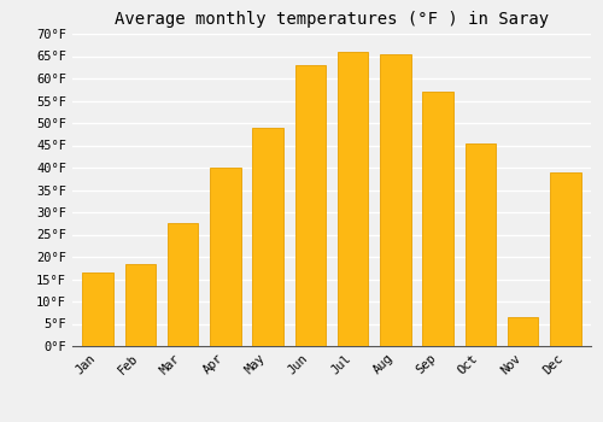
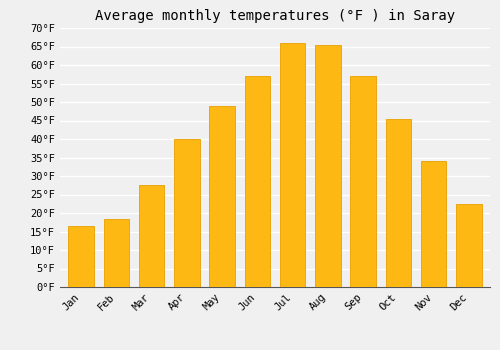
Jun: 63.0°F -> 57.0°F
Nov: 6.5°F -> 34.0°F
Dec: 39.0°F -> 22.5°F
